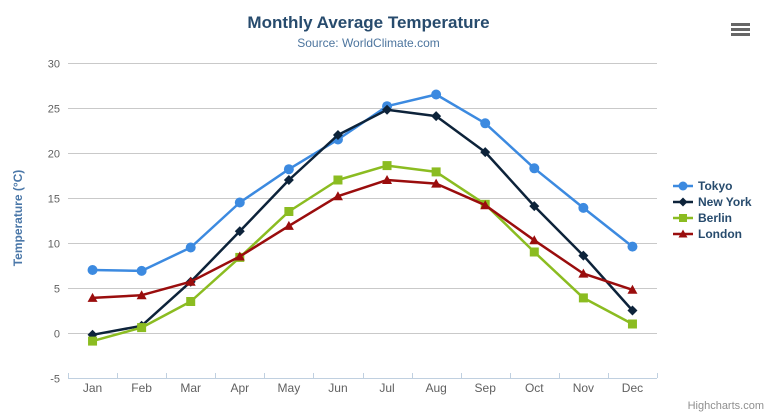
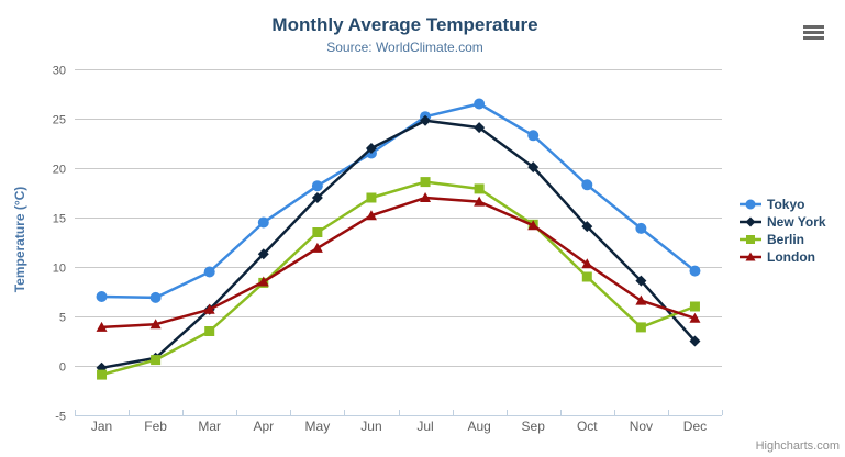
Berlin/Dec: 1 -> 6
